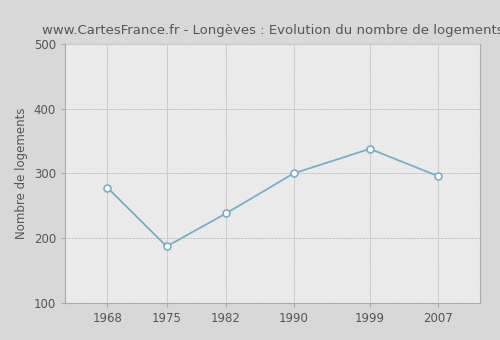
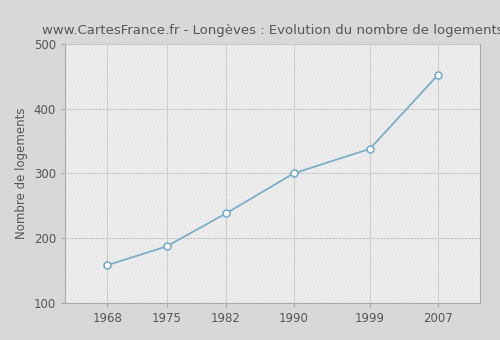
1968: 278 -> 158
2007: 296 -> 452
